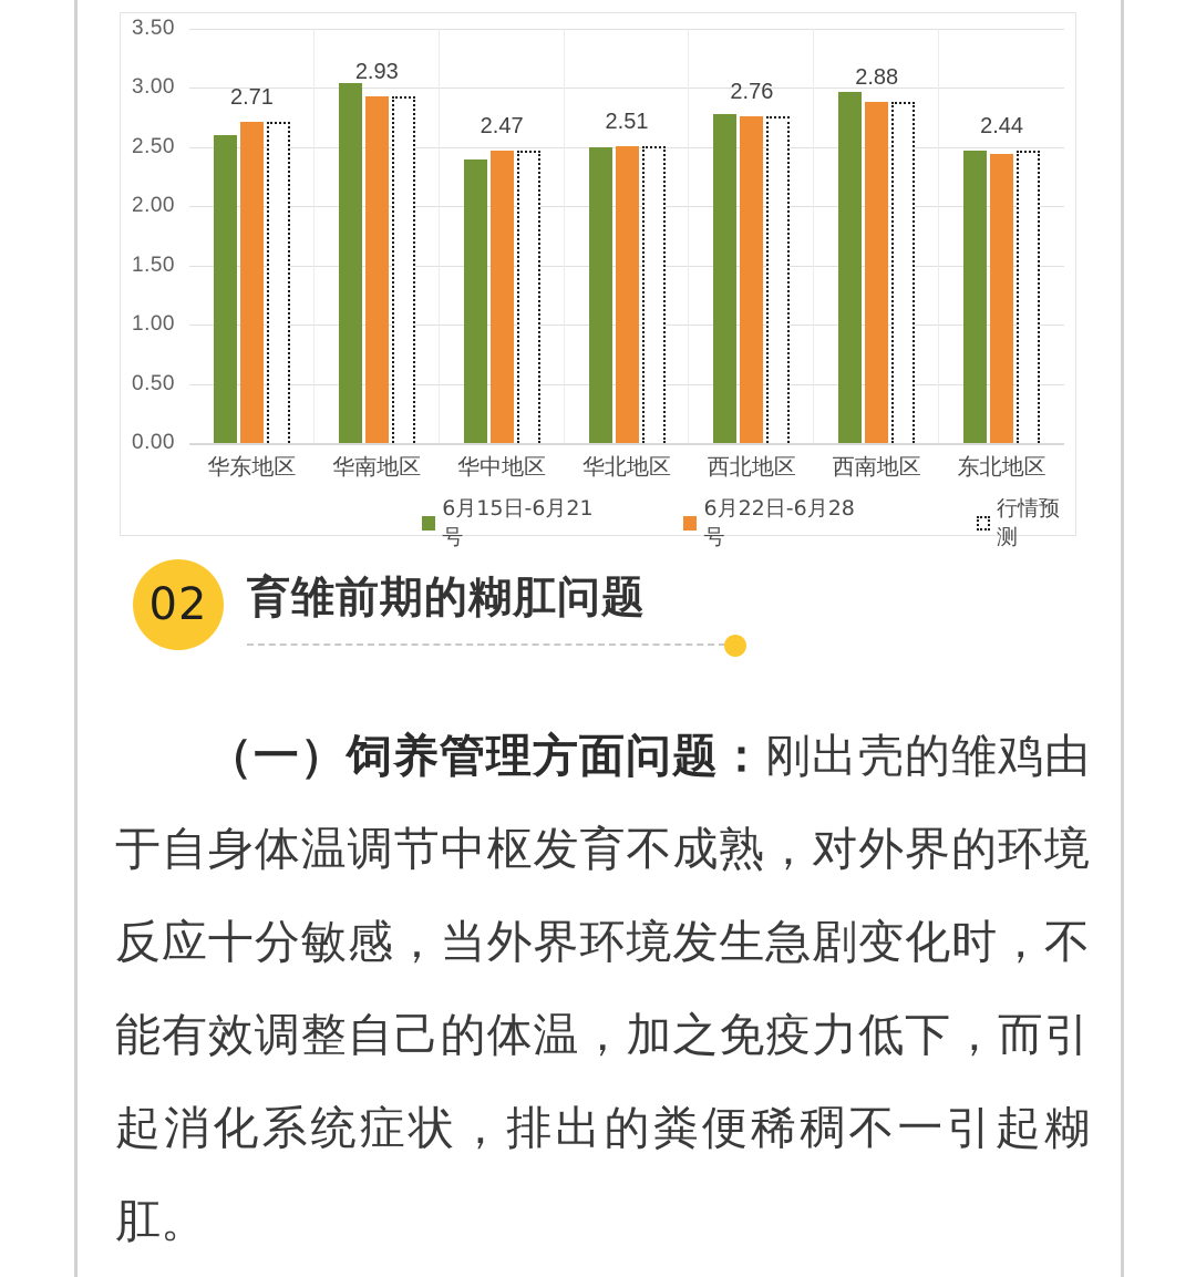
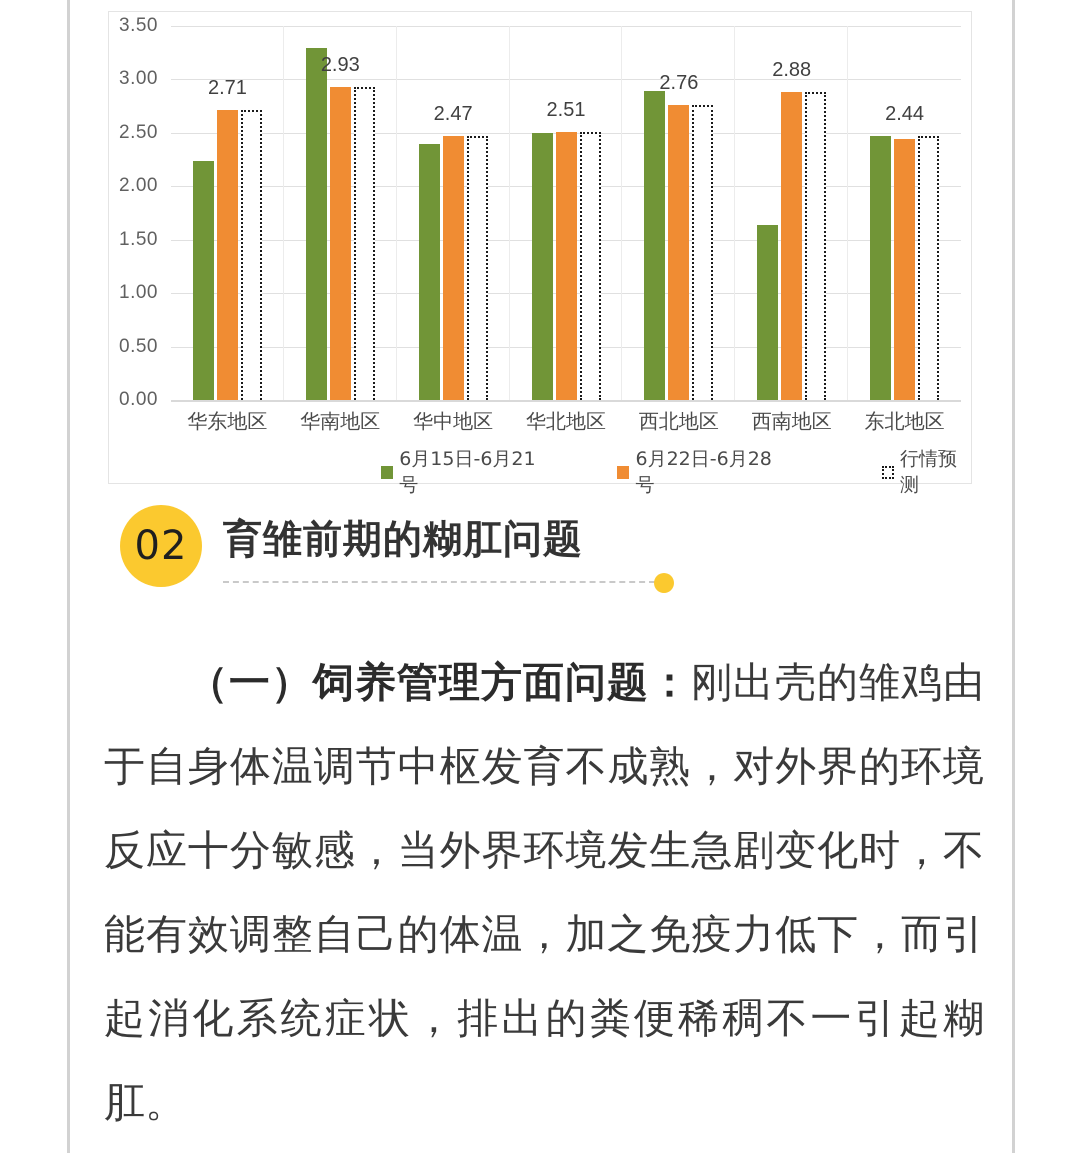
6月15日-6月21号/华东地区: 2.60 -> 2.24
6月15日-6月21号/华南地区: 3.04 -> 3.29
6月15日-6月21号/西北地区: 2.78 -> 2.89
6月15日-6月21号/西南地区: 2.97 -> 1.64
